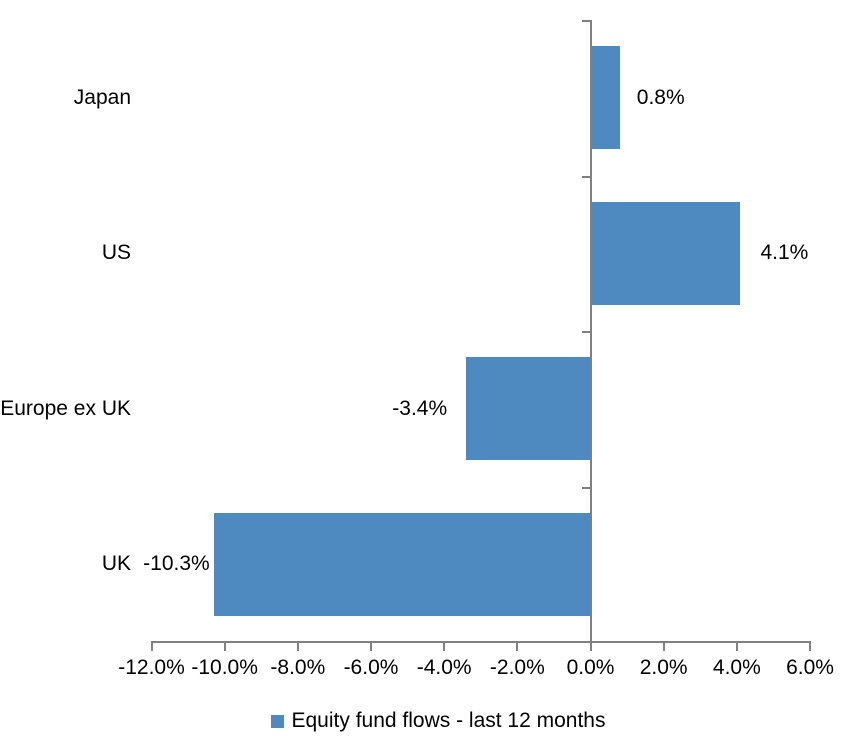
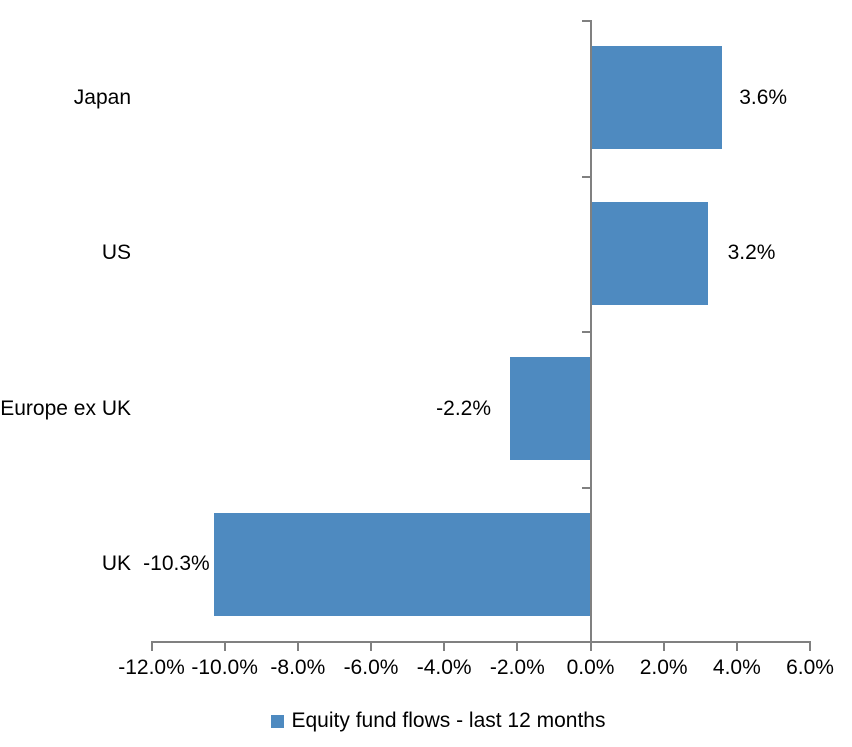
Japan: 0.8% -> 3.6%
US: 4.1% -> 3.2%
Europe ex UK: -3.4% -> -2.2%
